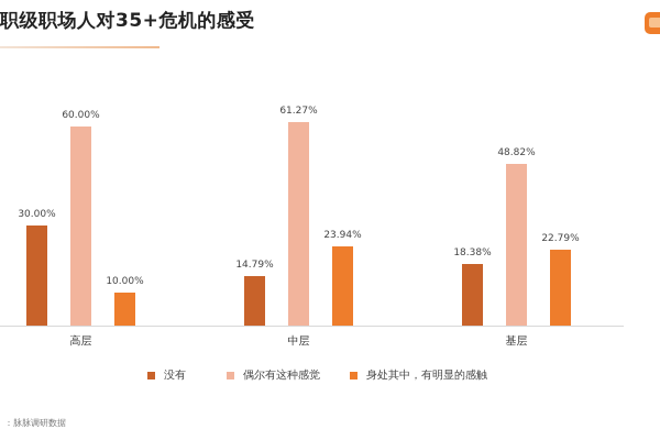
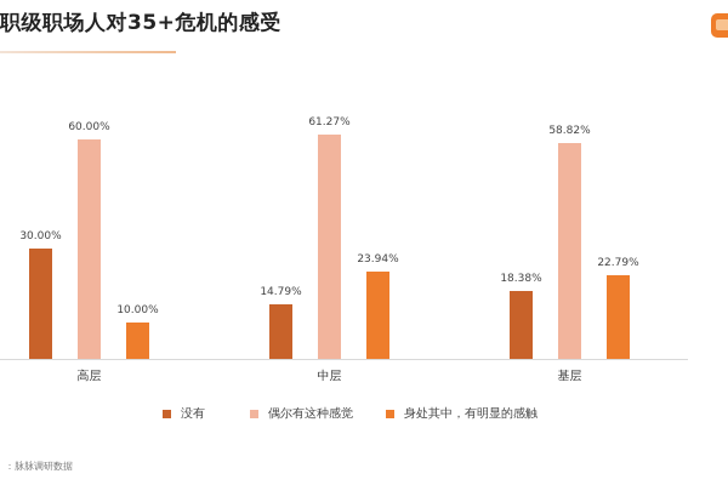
偶尔有这种感觉/基层: 48.82% -> 58.82%
